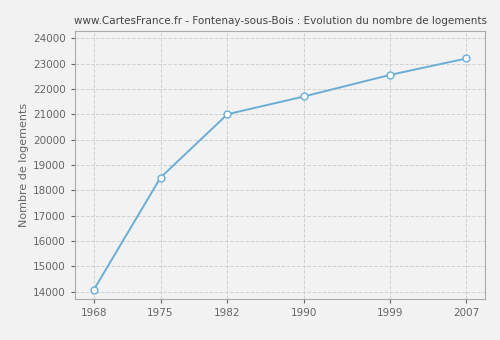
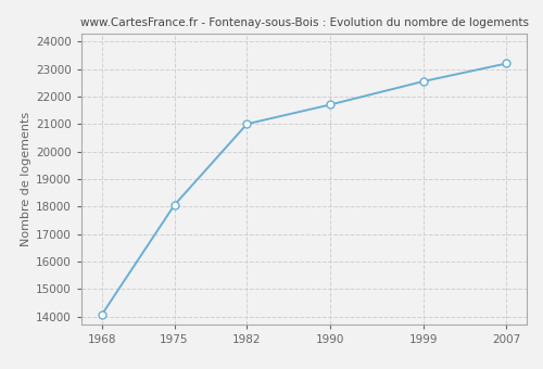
1975: 18500 -> 18050
